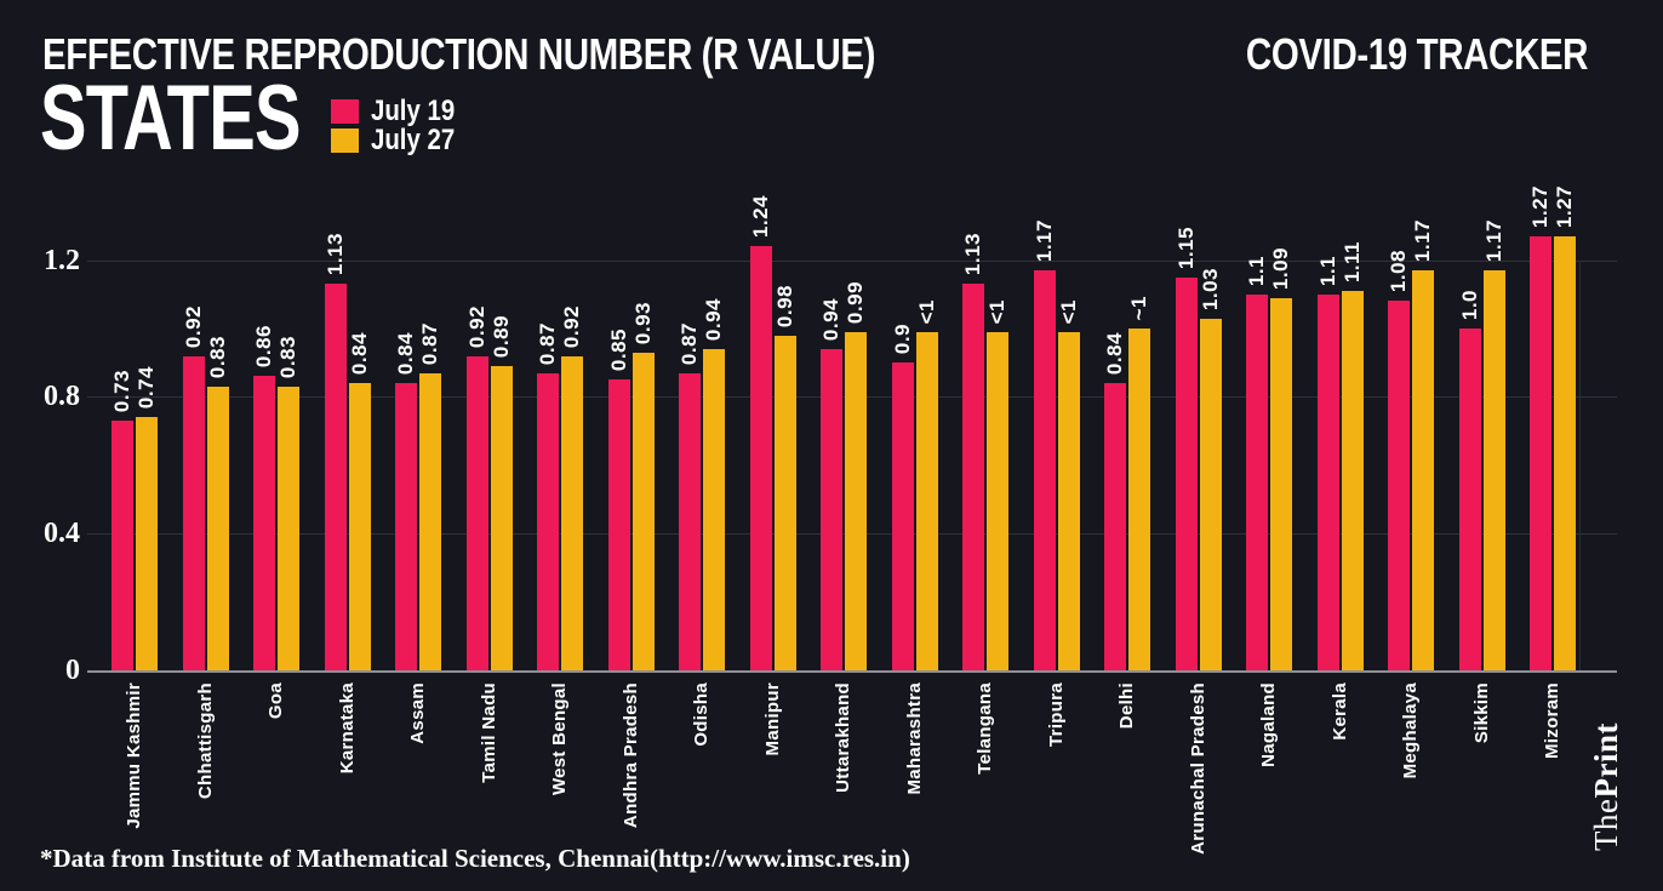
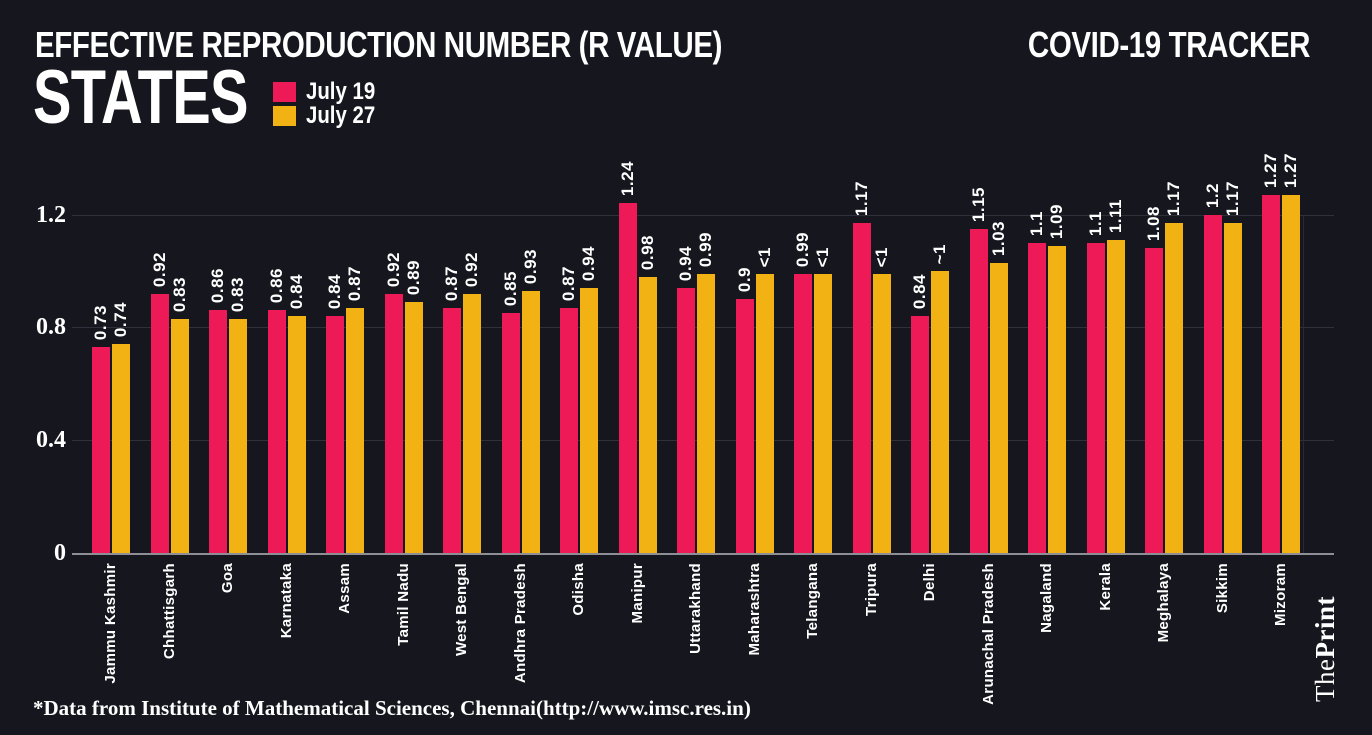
July 19/Karnataka: 1.13 -> 0.86
July 19/Telangana: 1.13 -> 0.99
July 19/Sikkim: 1.0 -> 1.2
